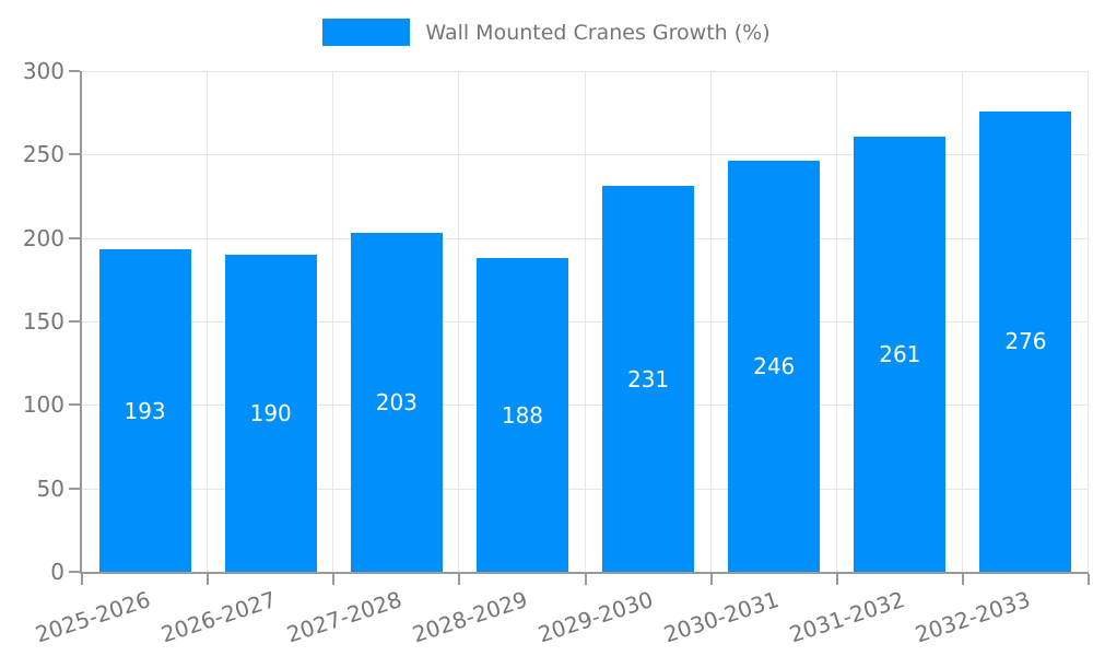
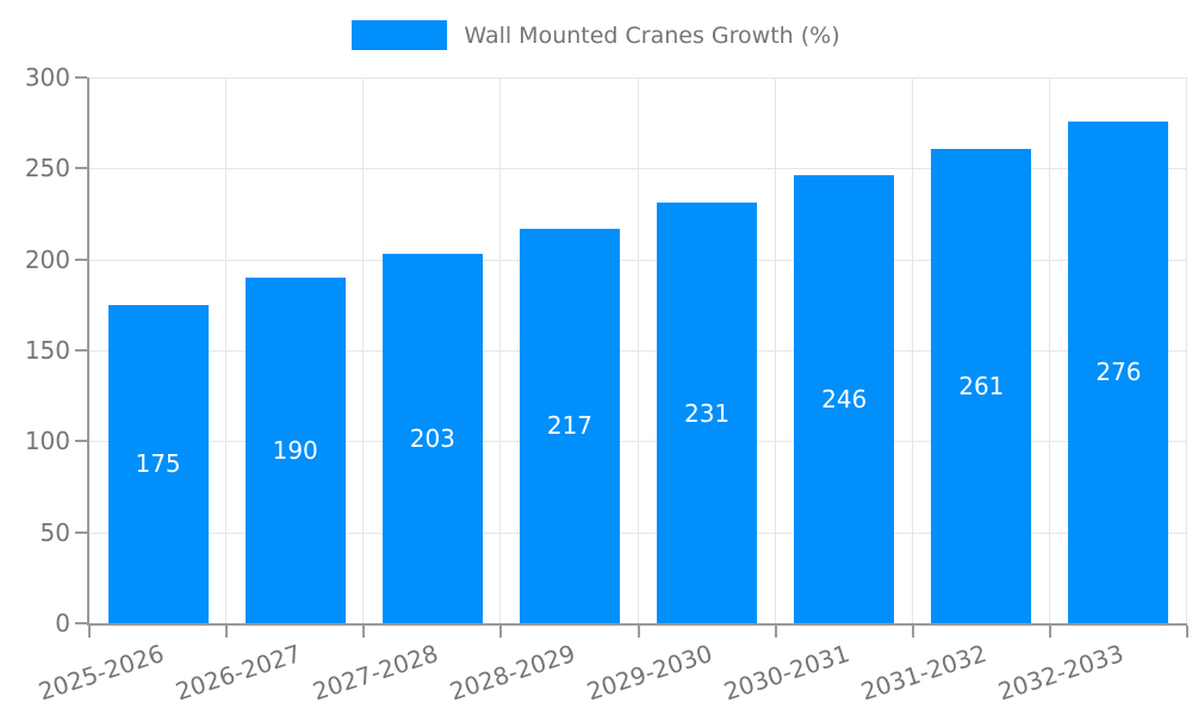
2025-2026: 193 -> 175
2028-2029: 188 -> 217
